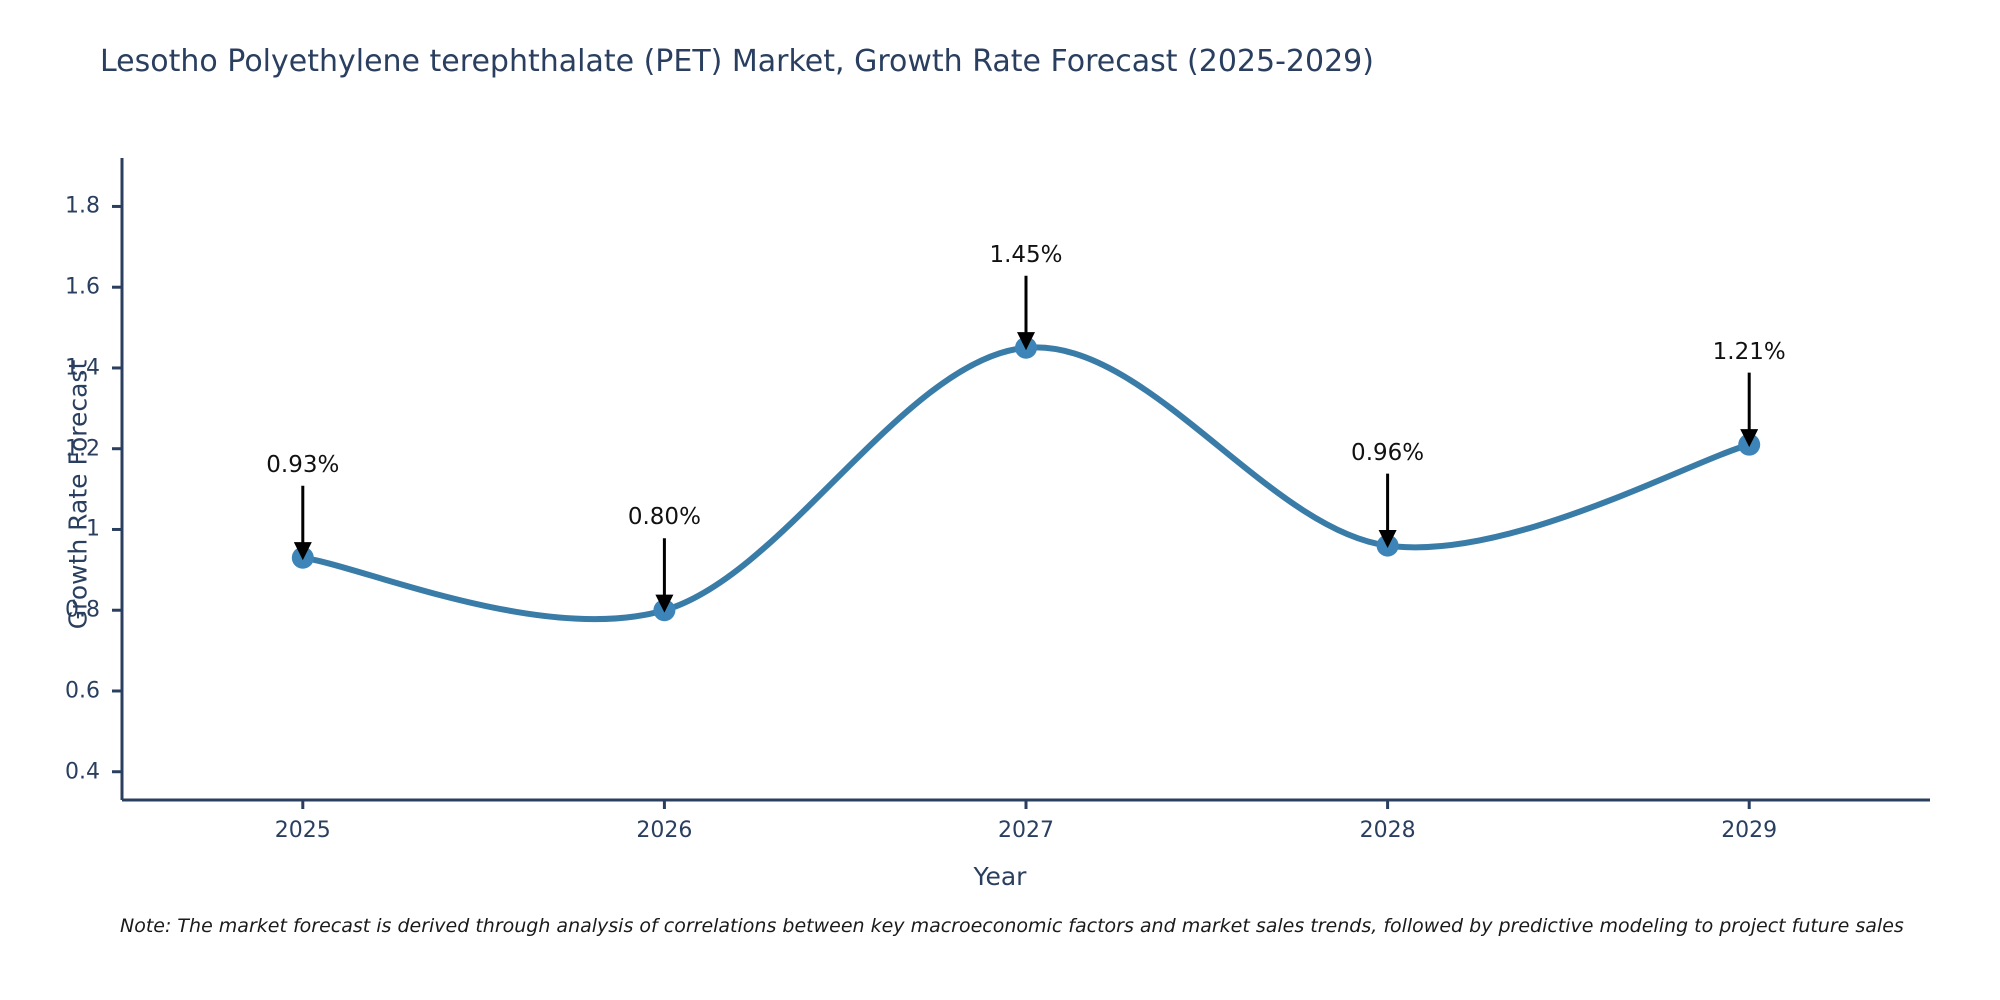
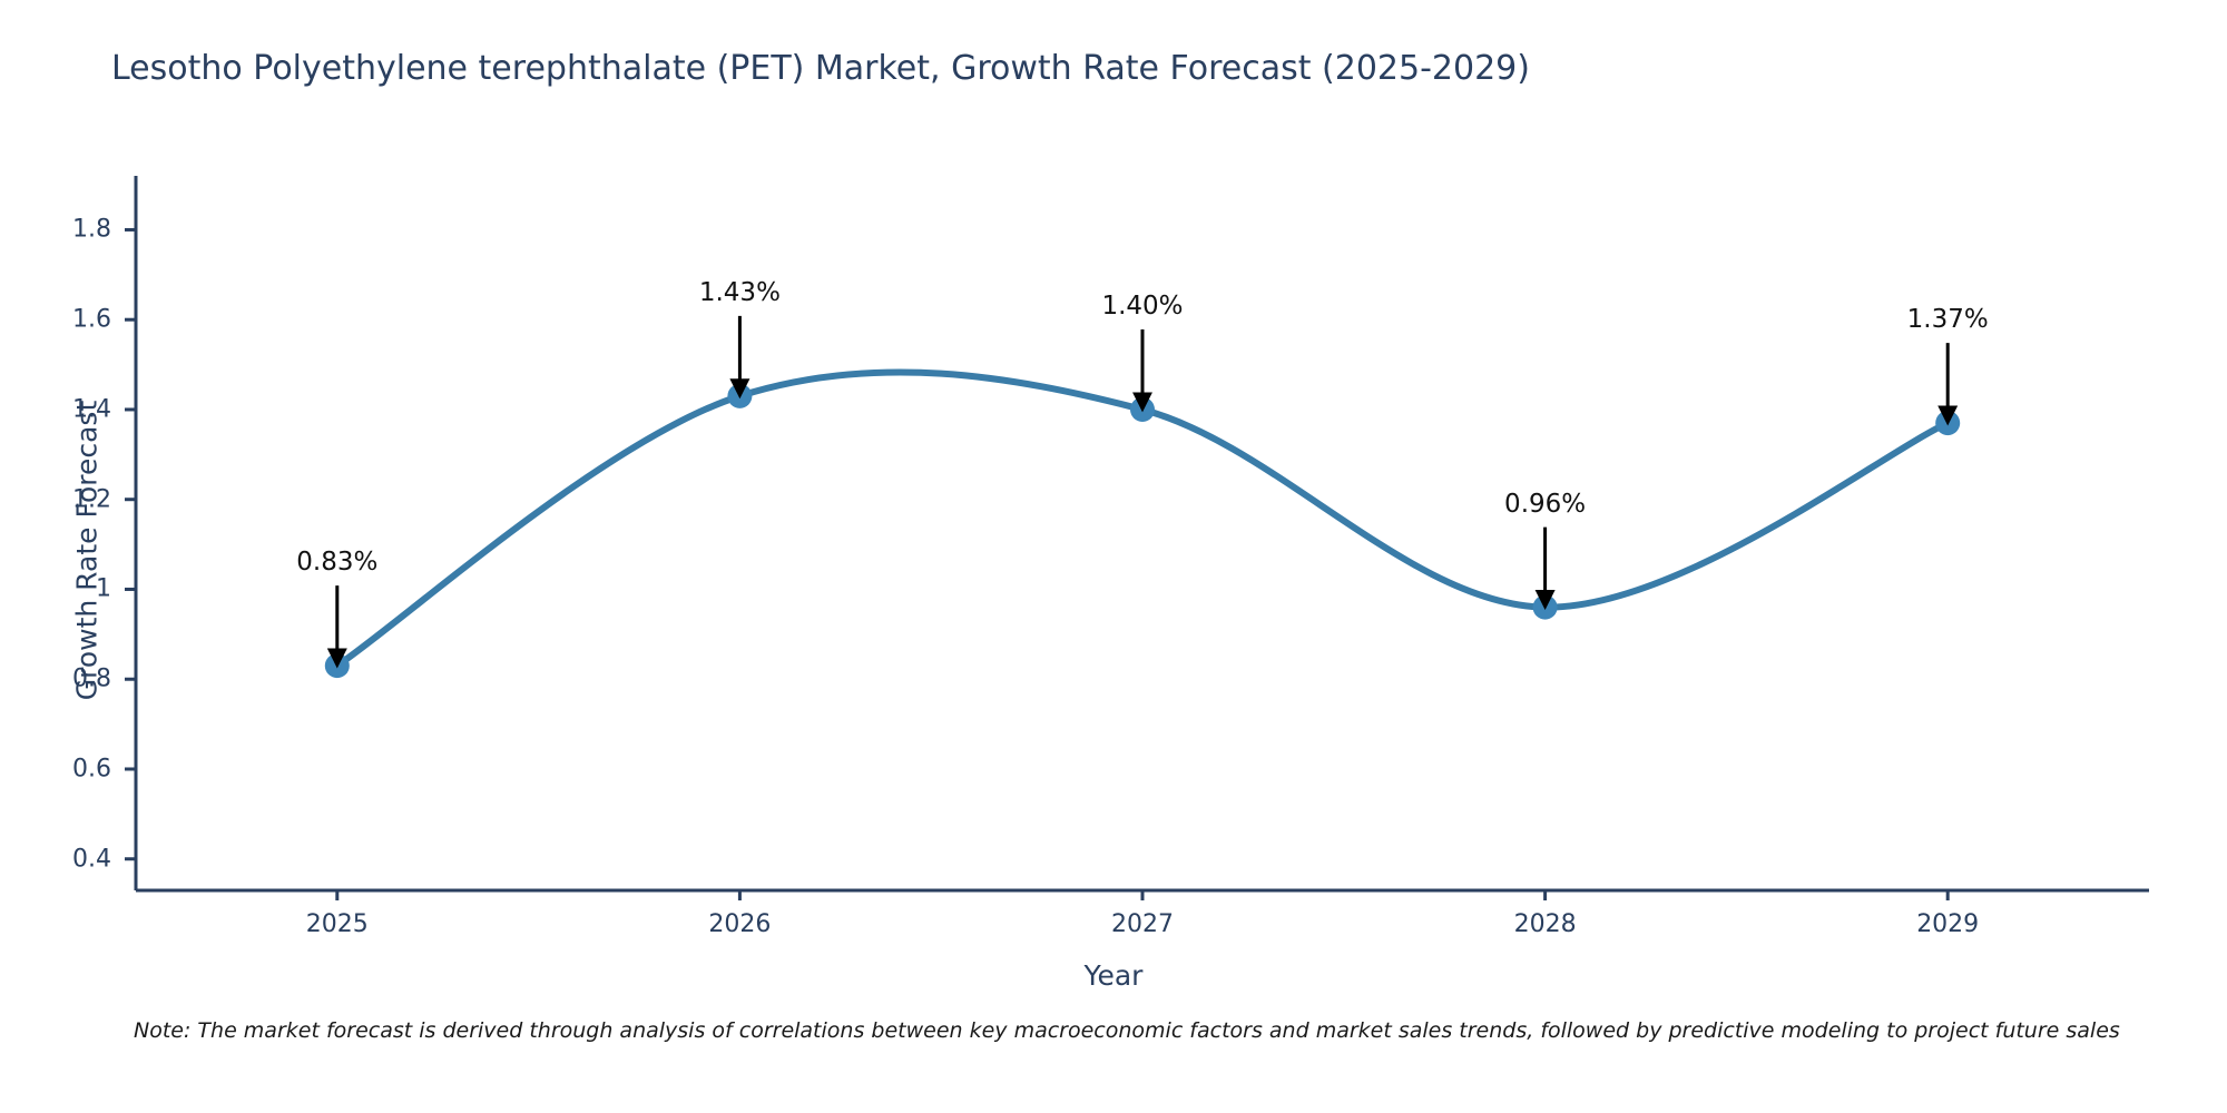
2025: 0.93% -> 0.83%
2026: 0.80% -> 1.43%
2027: 1.45% -> 1.40%
2029: 1.21% -> 1.37%
